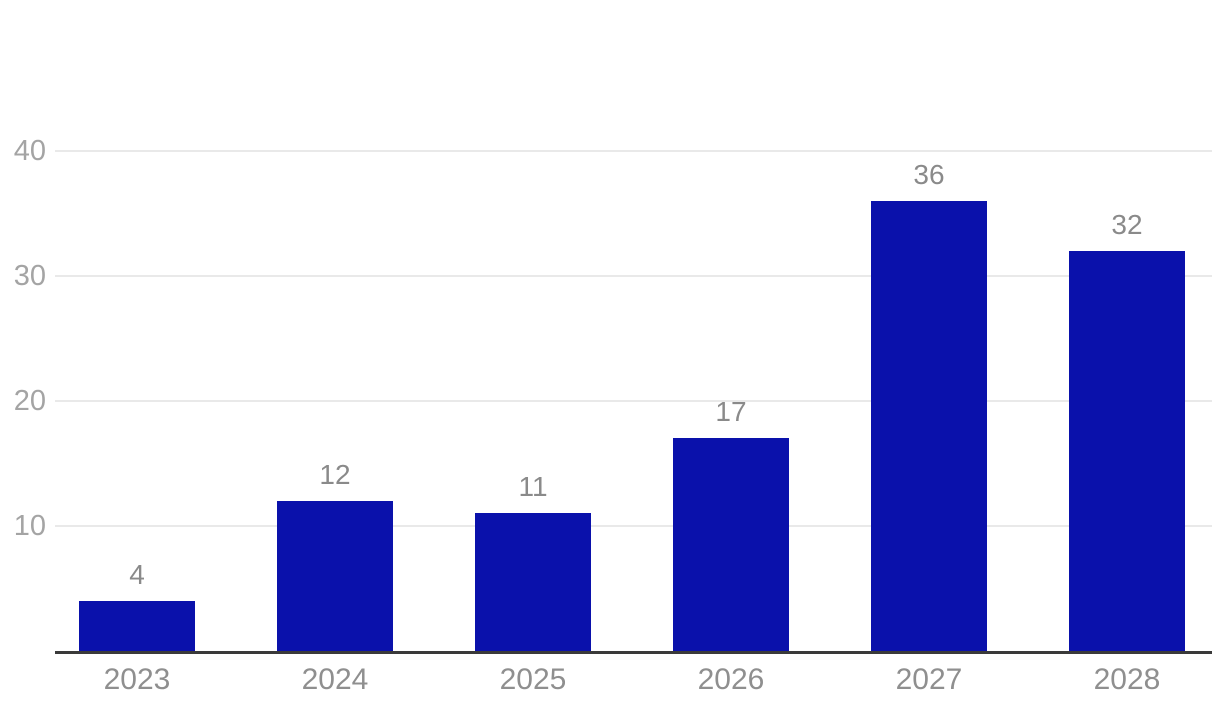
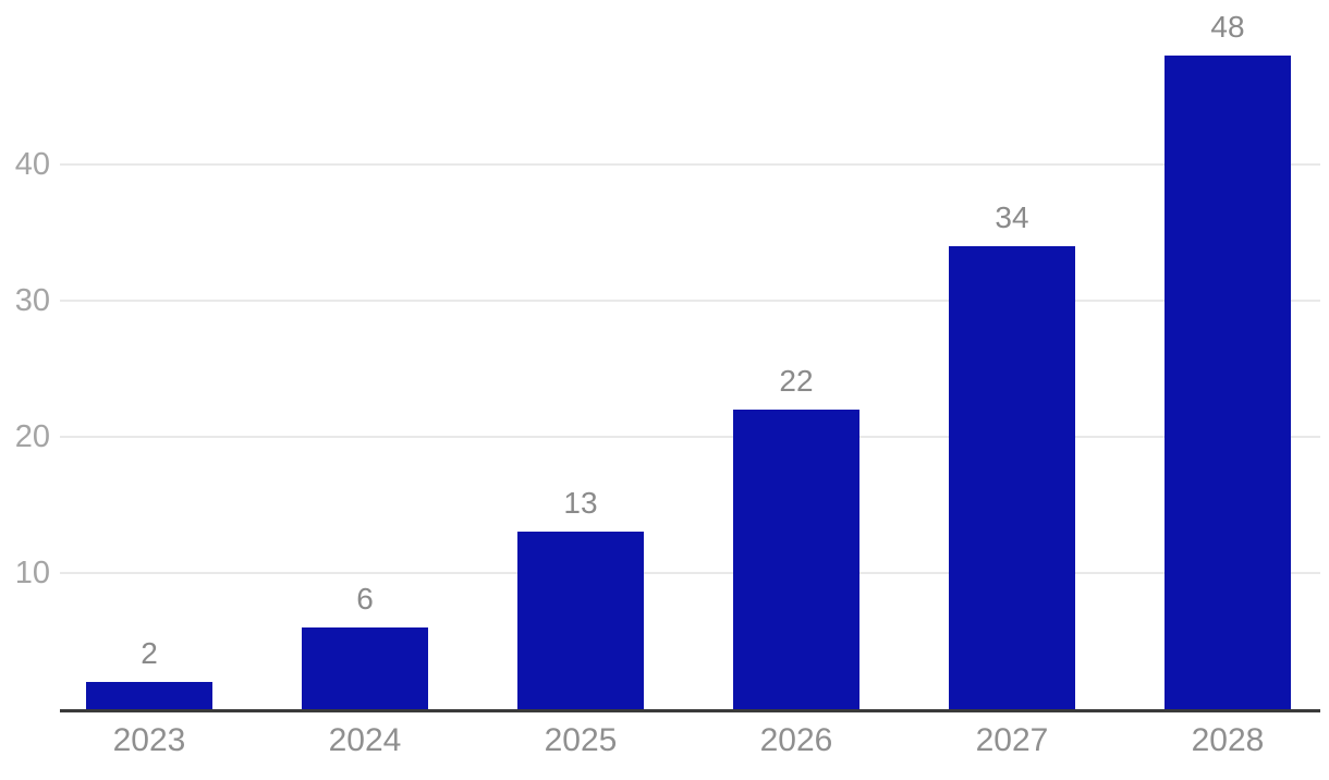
2023: 4 -> 2
2024: 12 -> 6
2025: 11 -> 13
2026: 17 -> 22
2027: 36 -> 34
2028: 32 -> 48
